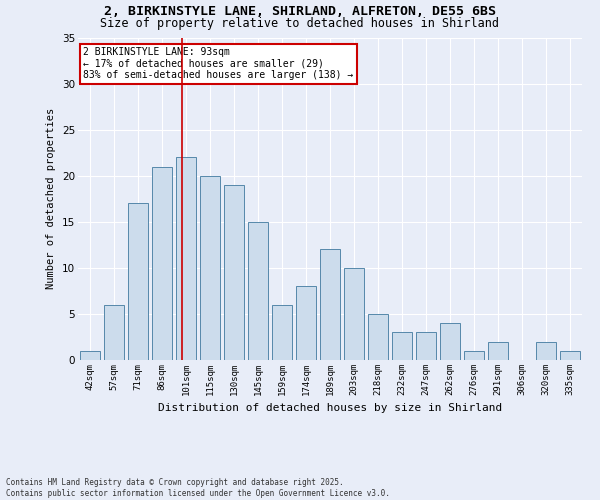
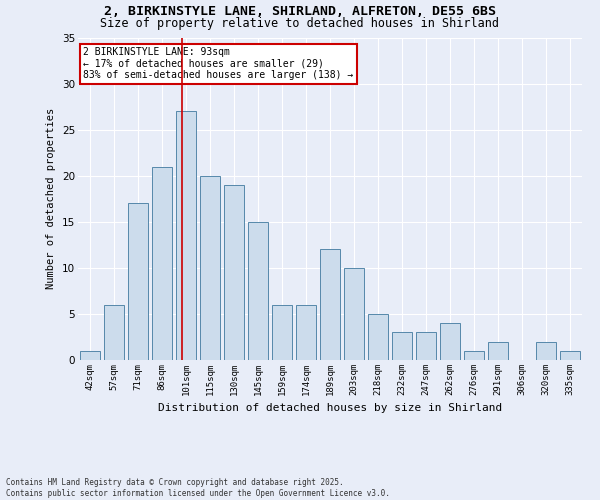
101sqm: 22 -> 27
174sqm: 8 -> 6
